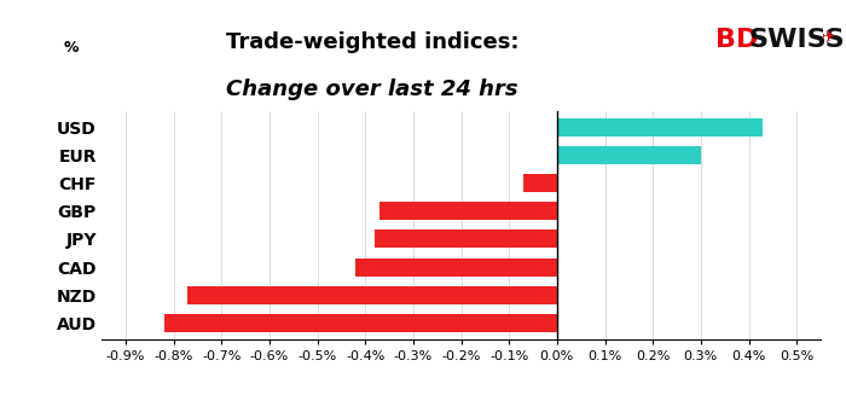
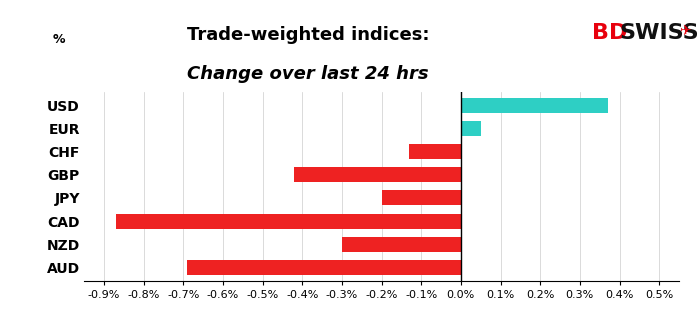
USD: 0.43% -> 0.37%
EUR: 0.30% -> 0.05%
CHF: -0.07% -> -0.13%
GBP: -0.37% -> -0.42%
JPY: -0.38% -> -0.20%
CAD: -0.42% -> -0.87%
NZD: -0.77% -> -0.30%
AUD: -0.82% -> -0.69%
